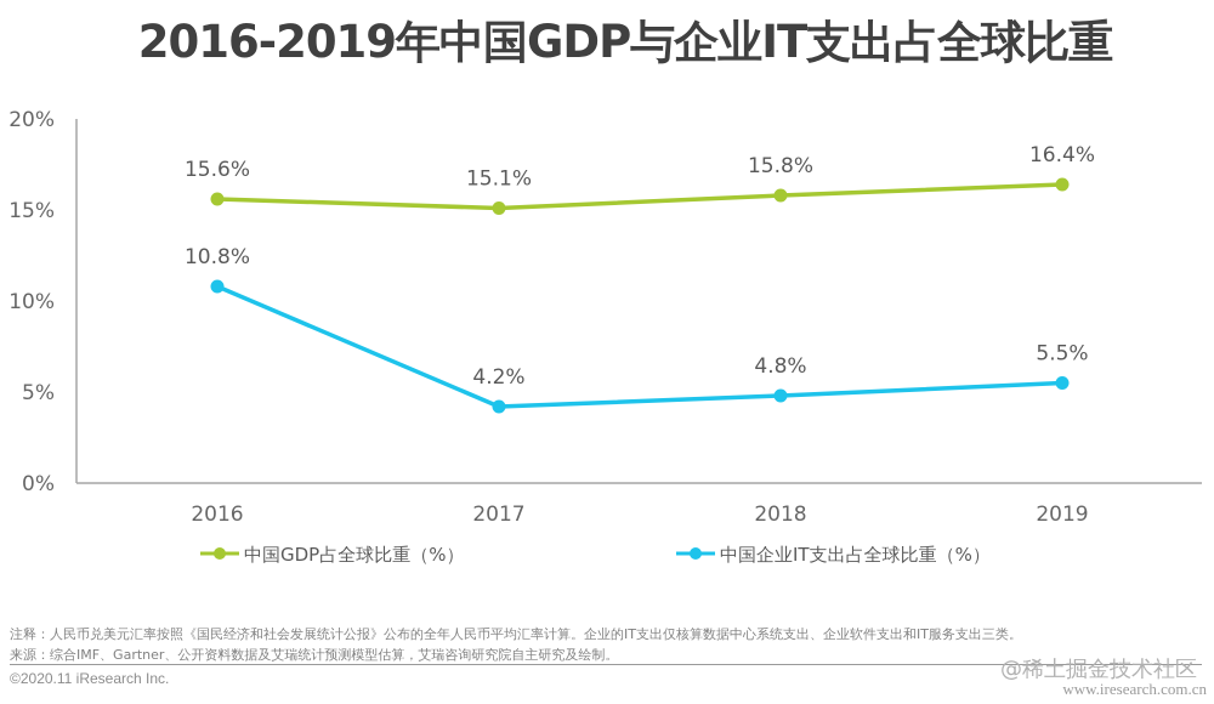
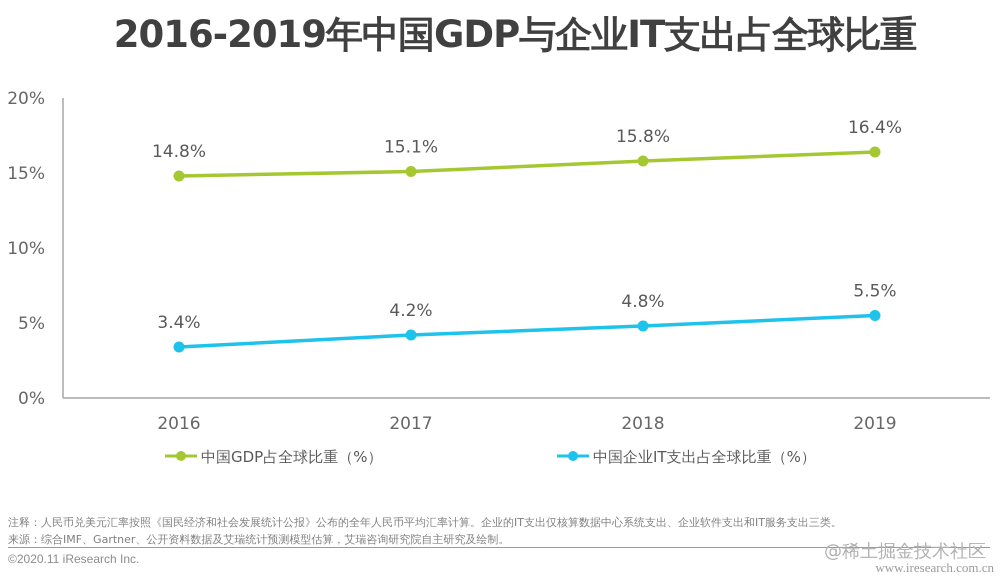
中国GDP占全球比重（%）/2016: 15.6% -> 14.8%
中国企业IT支出占全球比重（%）/2016: 10.8% -> 3.4%
